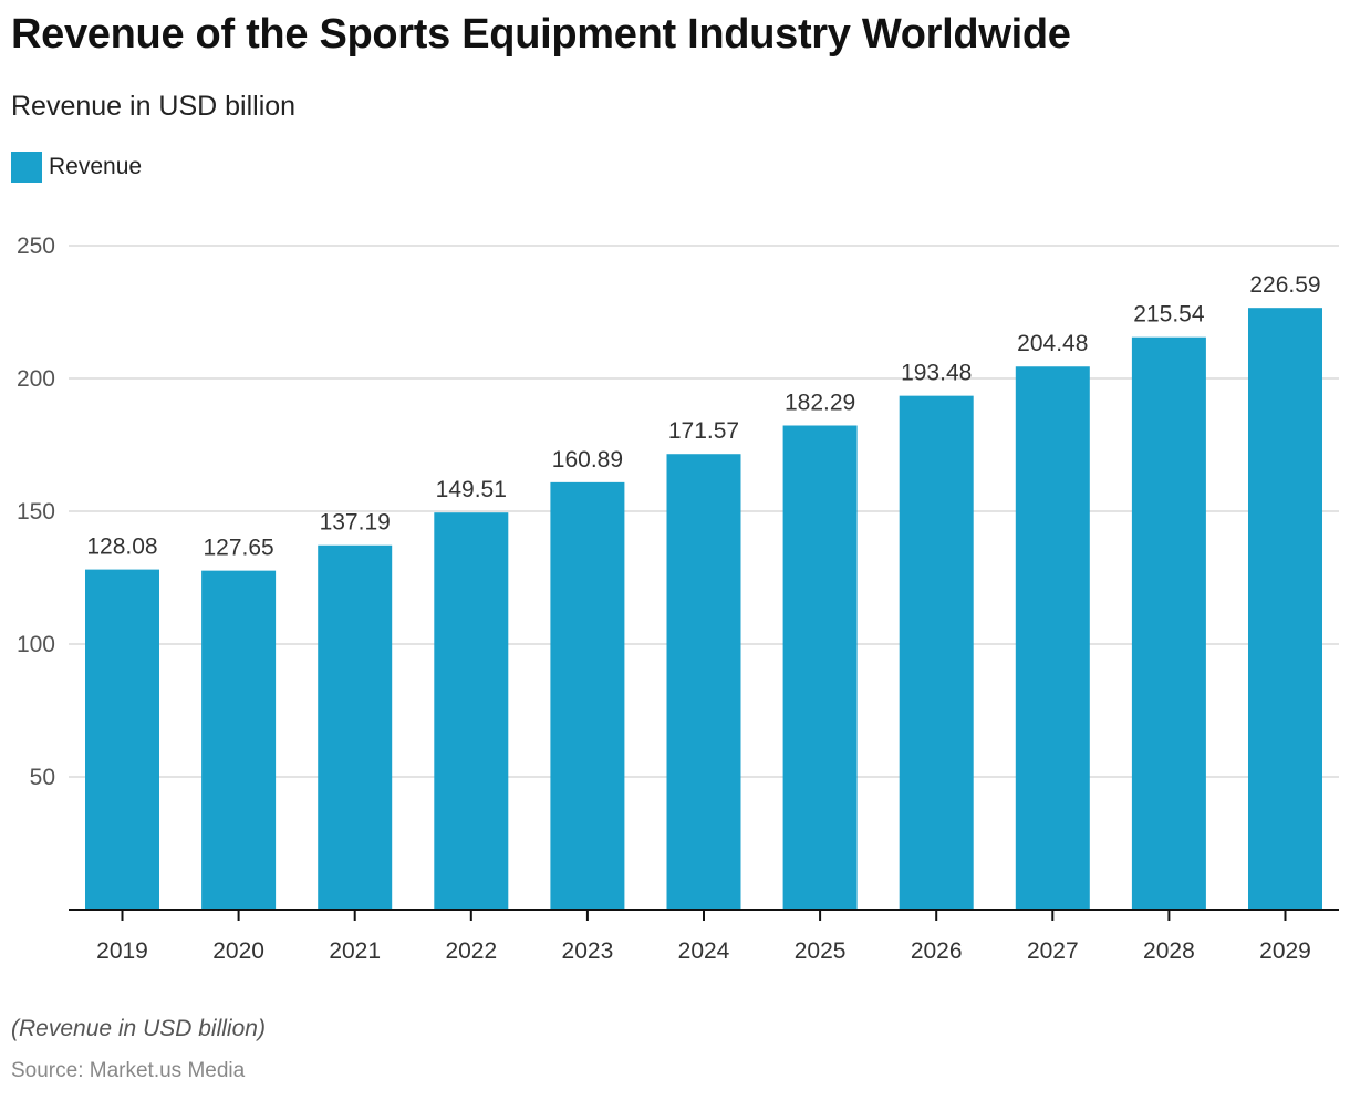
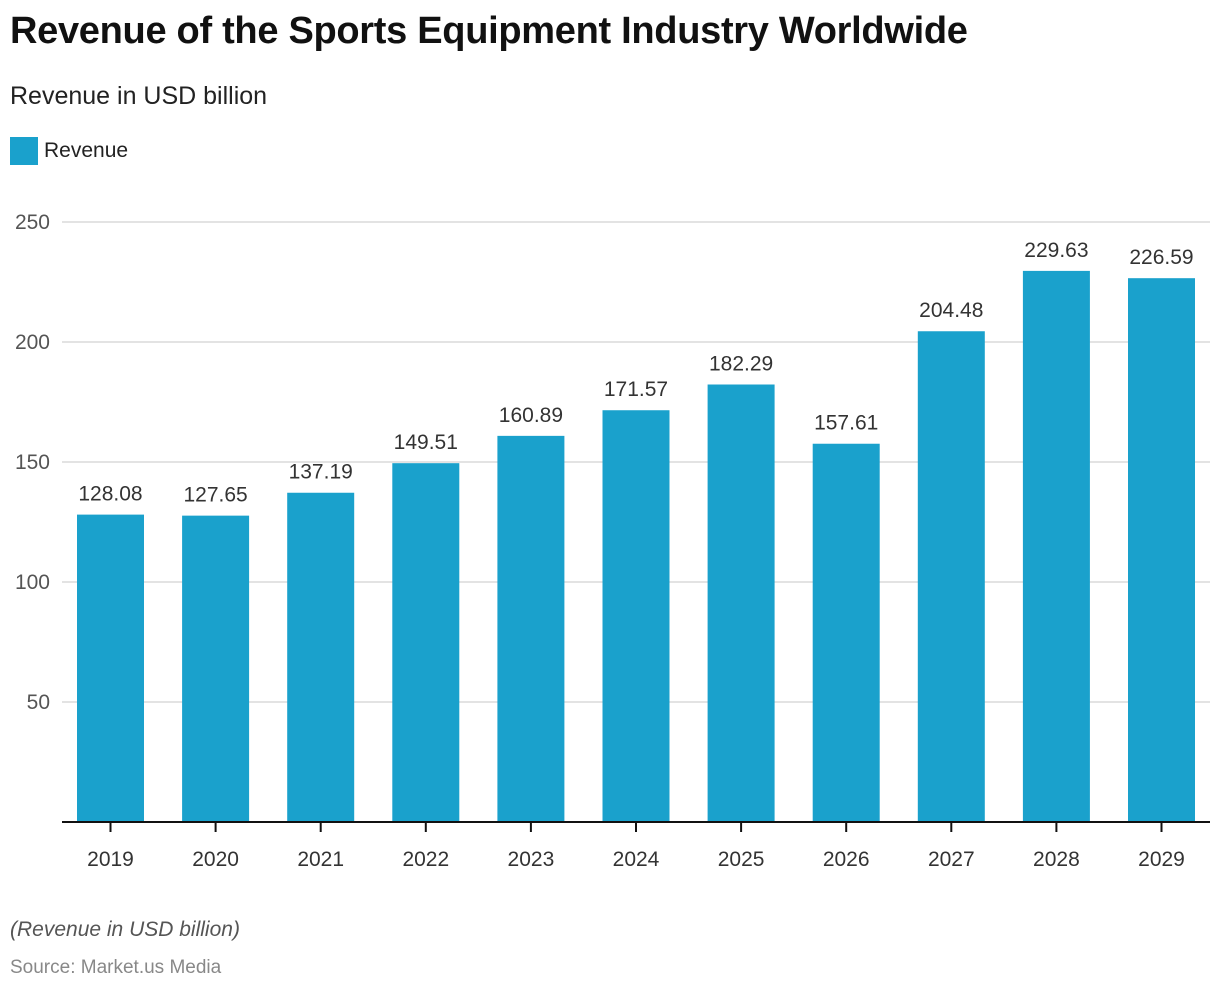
2026: 193.48 -> 157.61
2028: 215.54 -> 229.63
